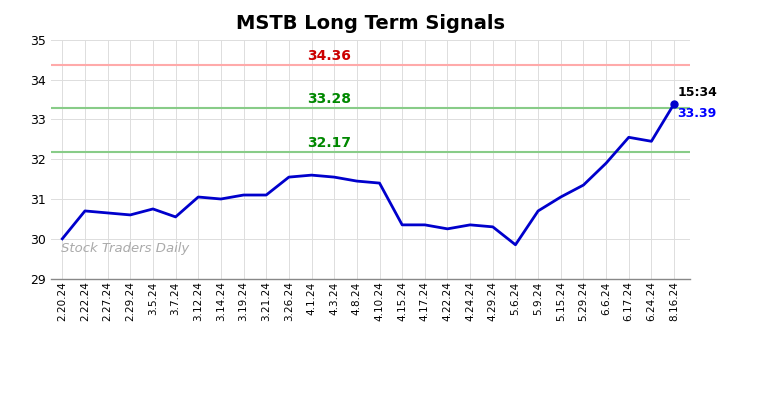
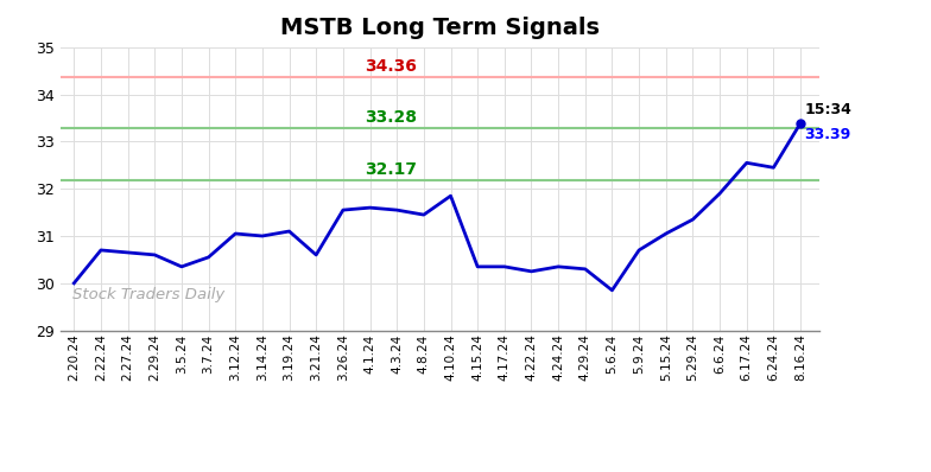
3.5.24: 30.75 -> 30.35
3.21.24: 31.10 -> 30.60
4.10.24: 31.40 -> 31.85
